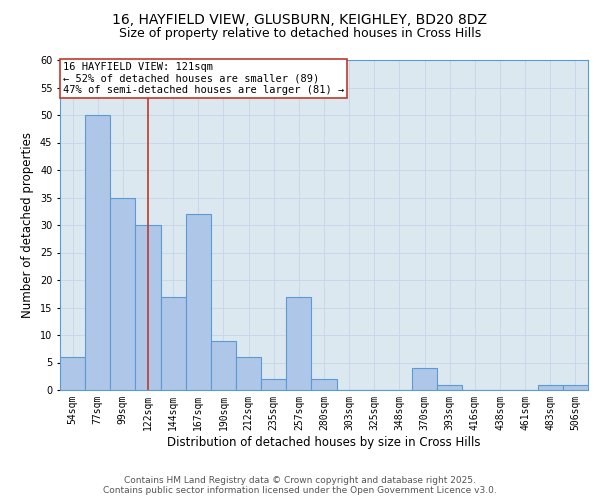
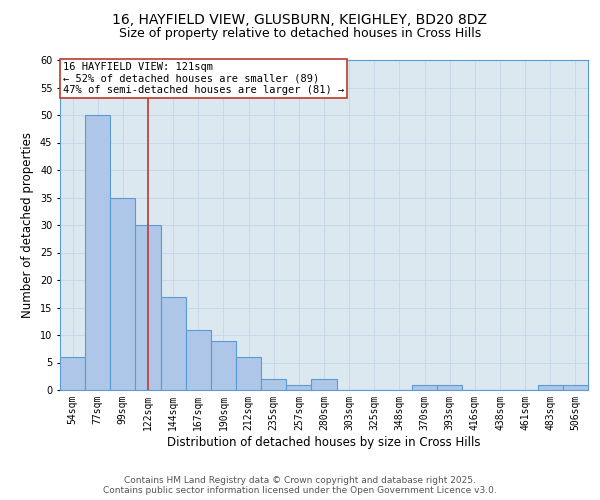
167sqm: 32 -> 11
257sqm: 17 -> 1
370sqm: 4 -> 1
